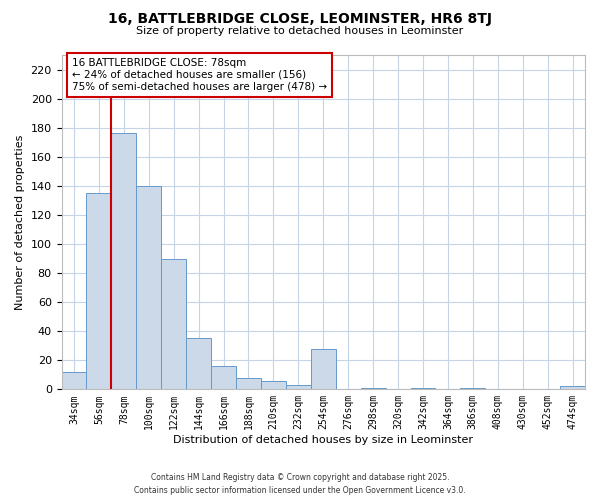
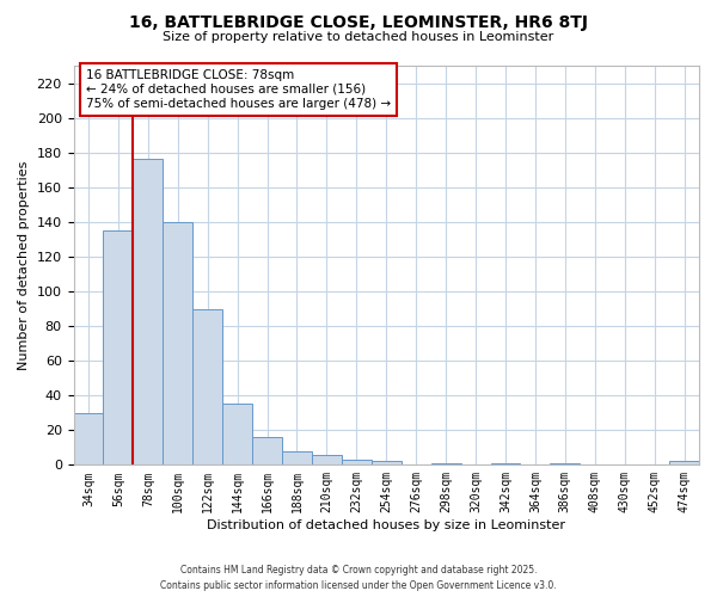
34sqm: 12 -> 30
254sqm: 28 -> 2
